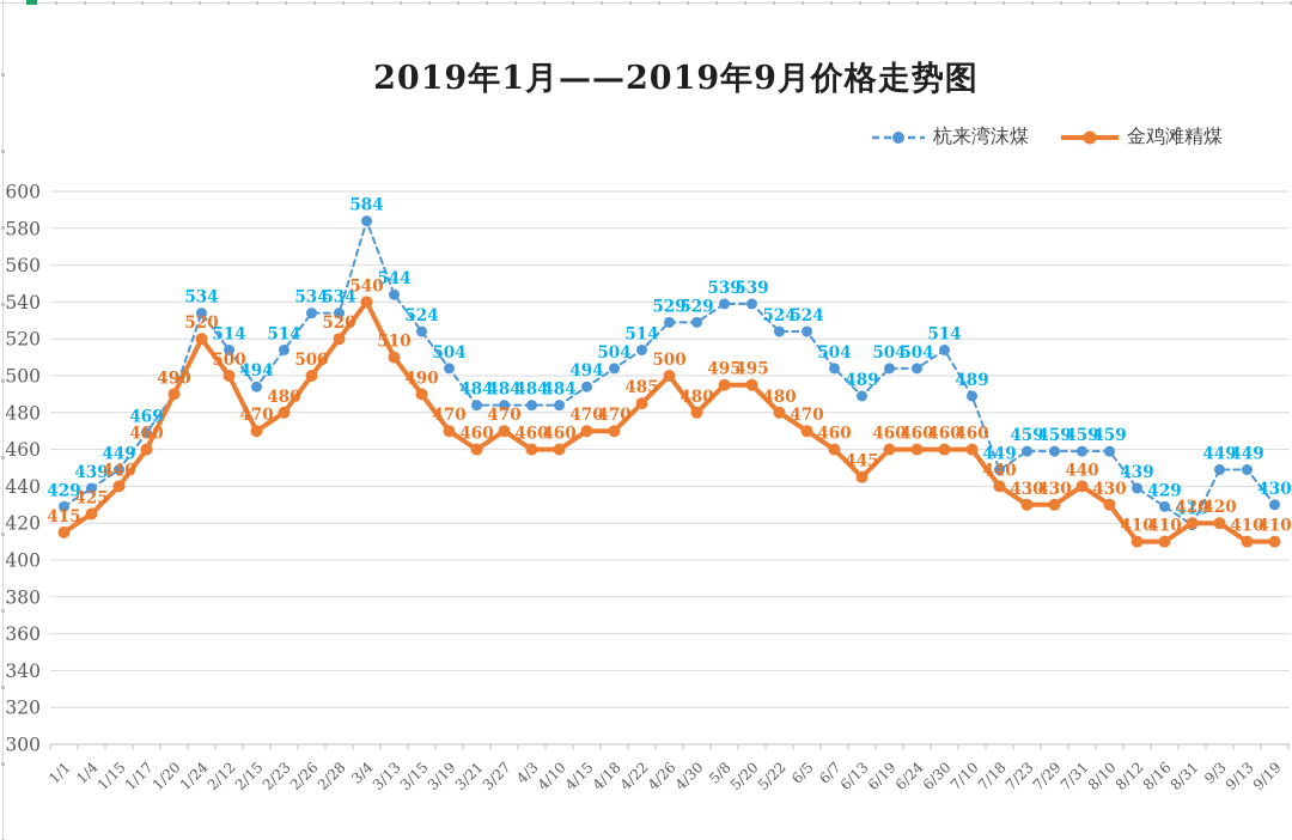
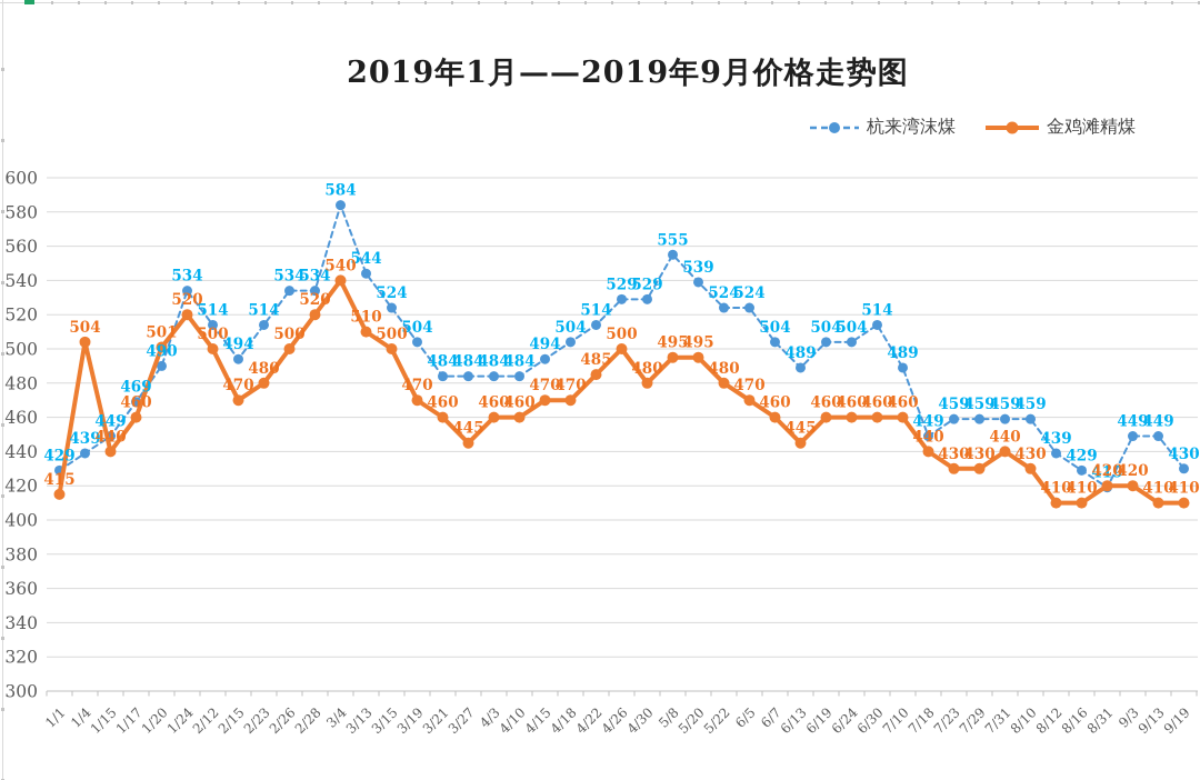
金鸡滩精煤/1/4: 425 -> 504
金鸡滩精煤/1/20: 490 -> 501
金鸡滩精煤/3/15: 490 -> 500
金鸡滩精煤/3/27: 470 -> 445
杭来湾沫煤/5/8: 539 -> 555
